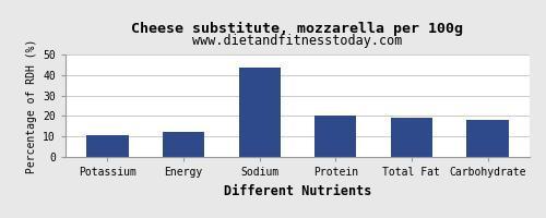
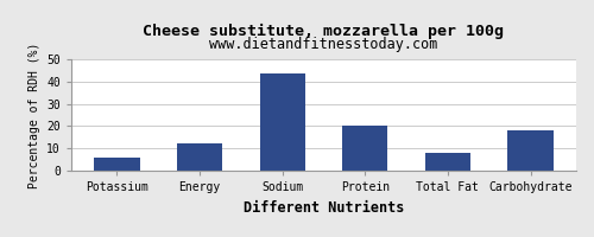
Potassium: 10 -> 6
Total Fat: 19 -> 8
